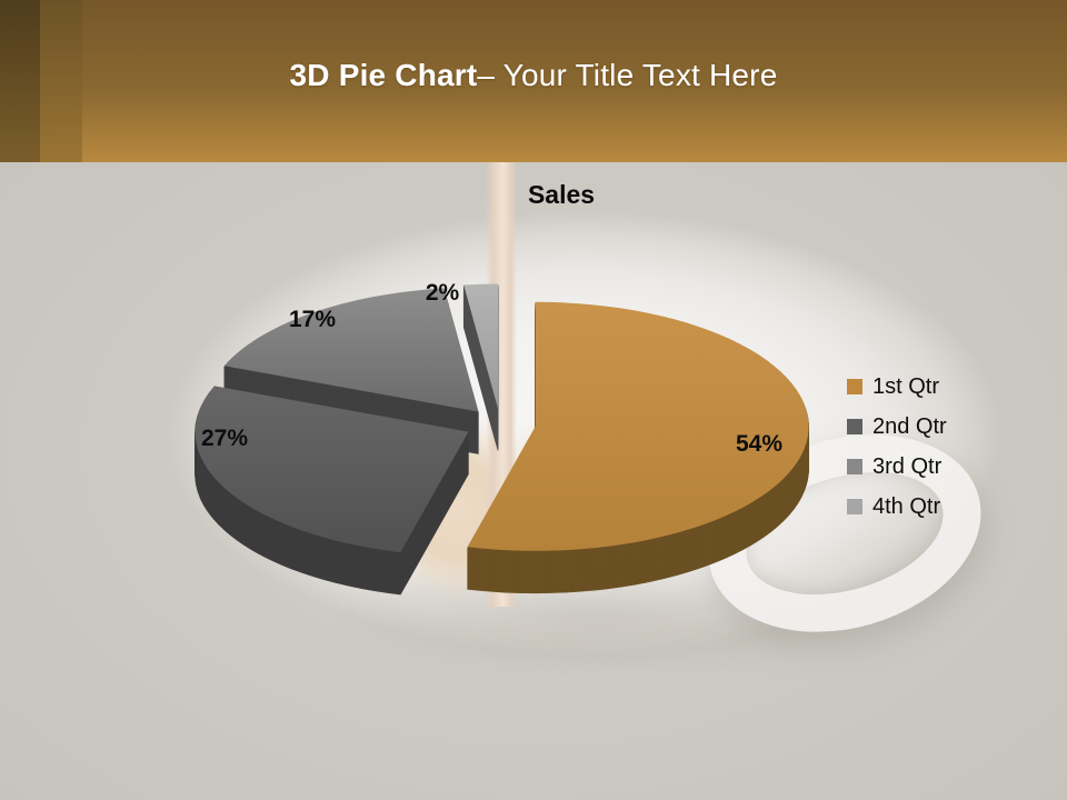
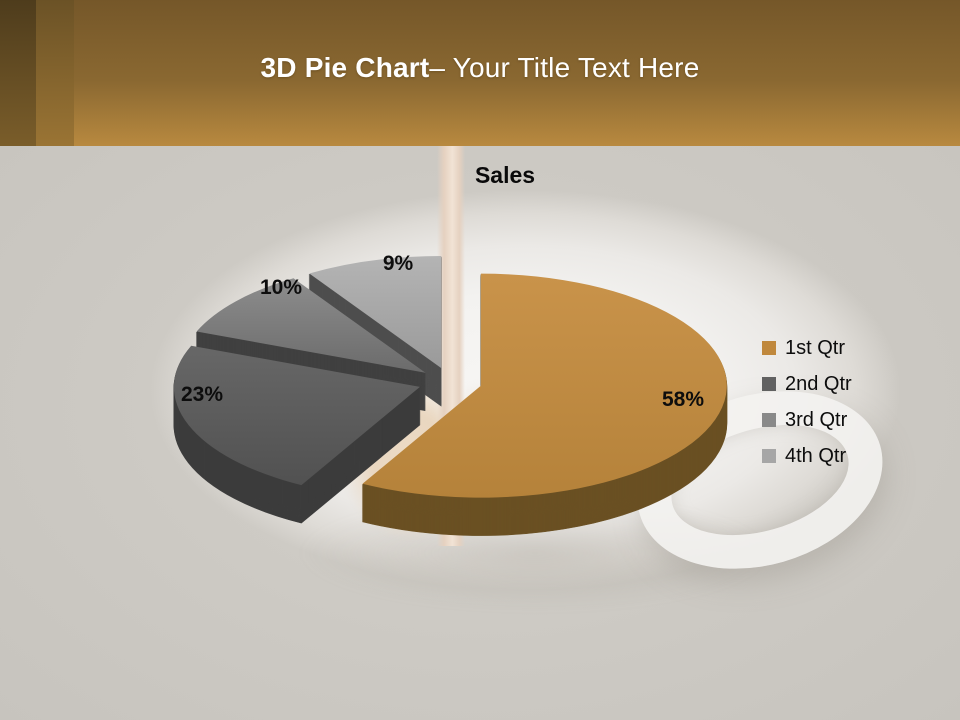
1st Qtr: 54% -> 58%
2nd Qtr: 27% -> 23%
3rd Qtr: 17% -> 10%
4th Qtr: 2% -> 9%
